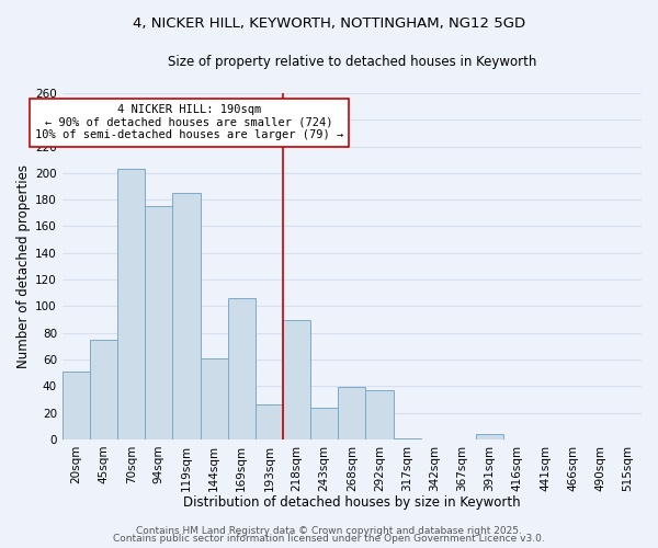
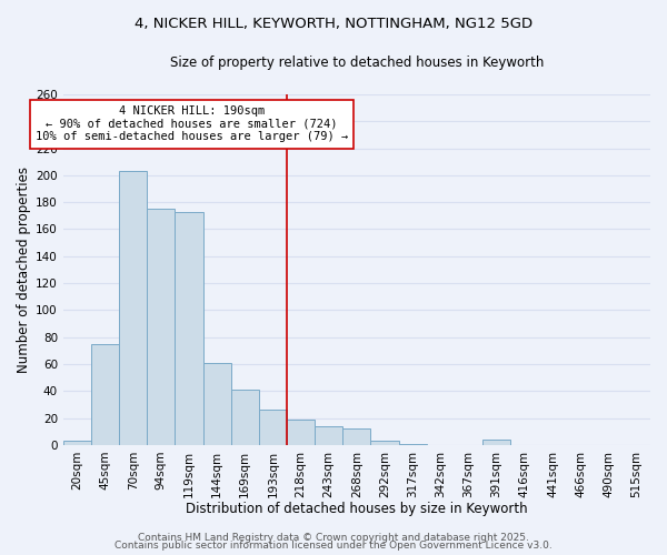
20sqm: 51 -> 3
119sqm: 185 -> 173
169sqm: 106 -> 41
218sqm: 90 -> 19
243sqm: 24 -> 14
268sqm: 39 -> 12
292sqm: 37 -> 3
